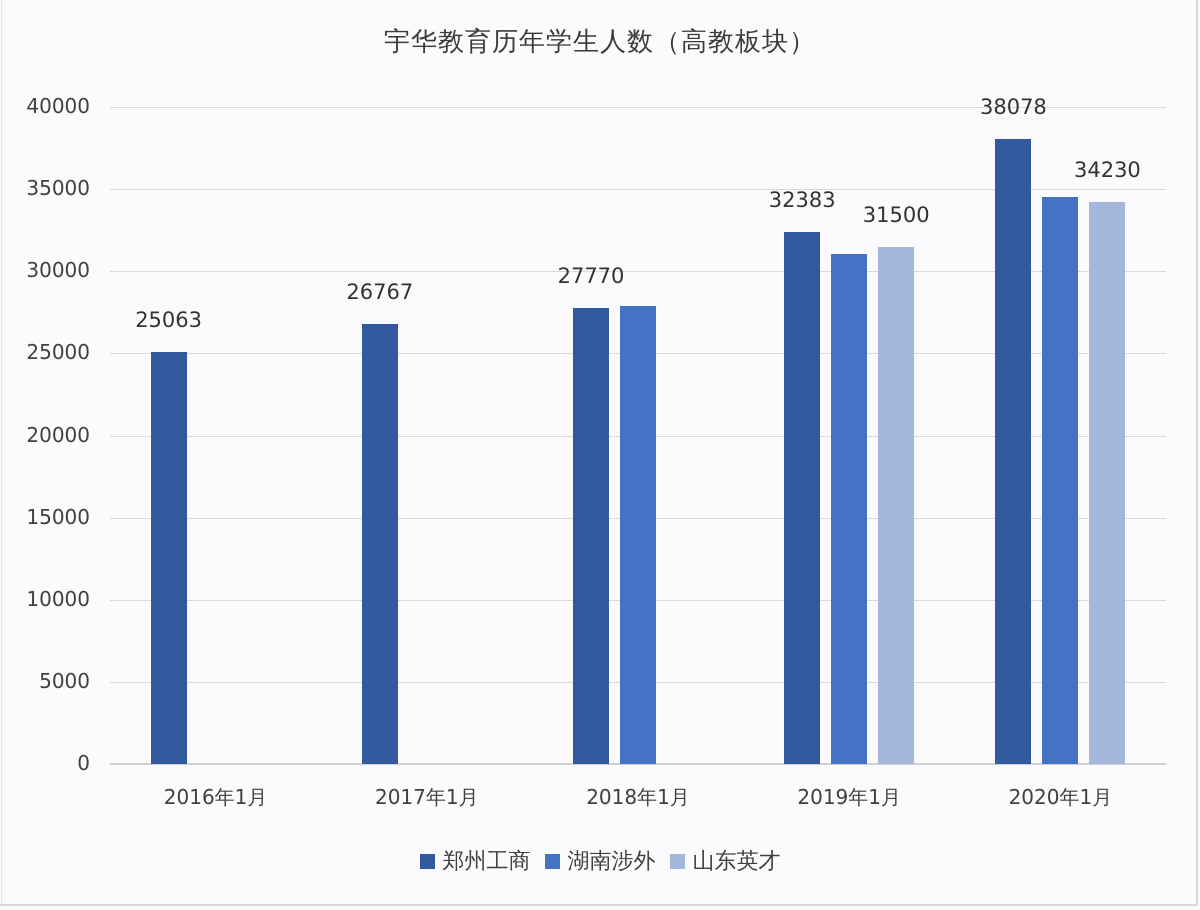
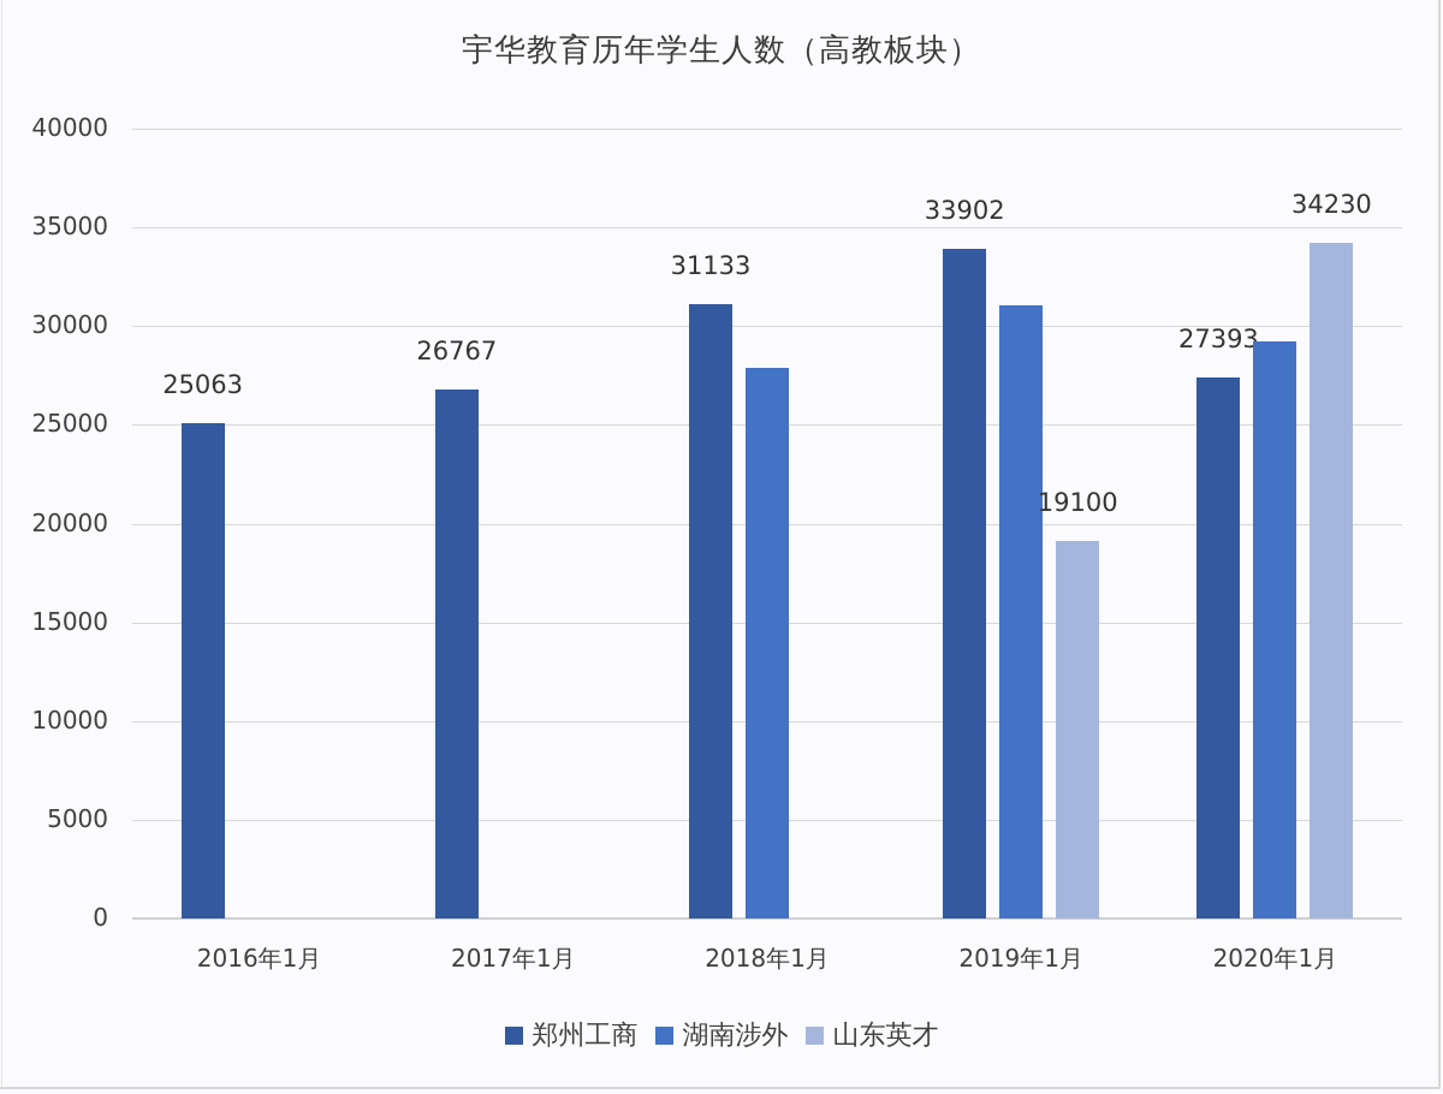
郑州工商/2018年1月: 27770 -> 31133
郑州工商/2019年1月: 32383 -> 33902
山东英才/2019年1月: 31500 -> 19100
郑州工商/2020年1月: 38078 -> 27393
湖南涉外/2020年1月: 34500 -> 29200
